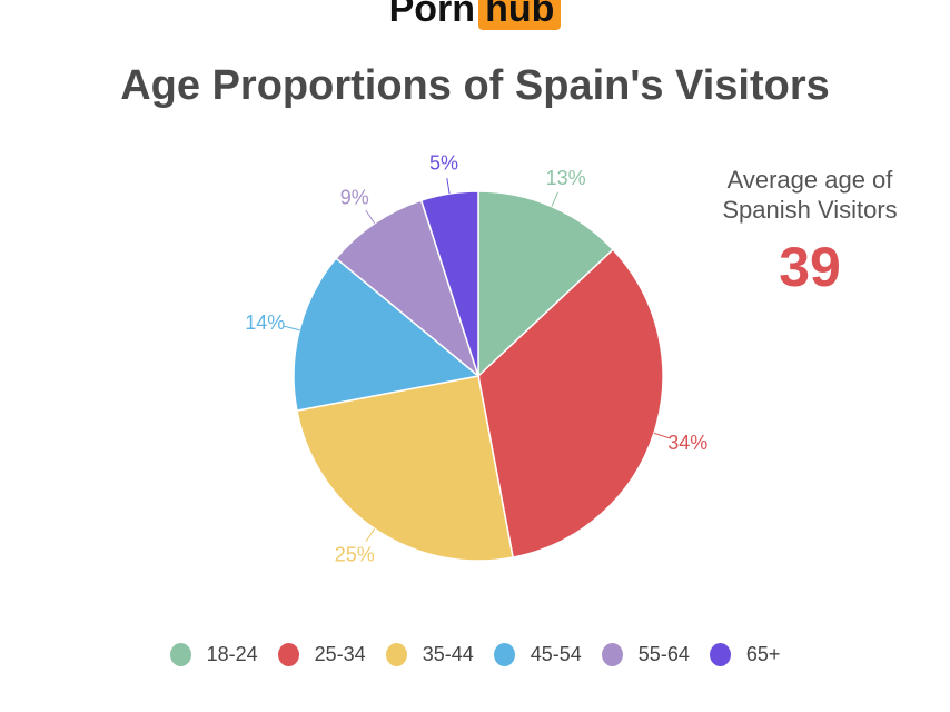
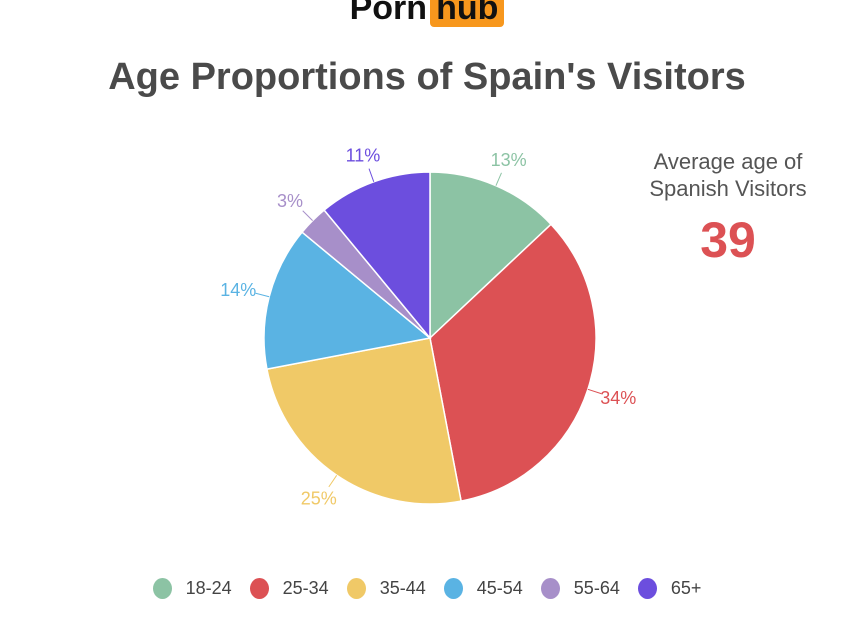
55-64: 9% -> 3%
65+: 5% -> 11%
